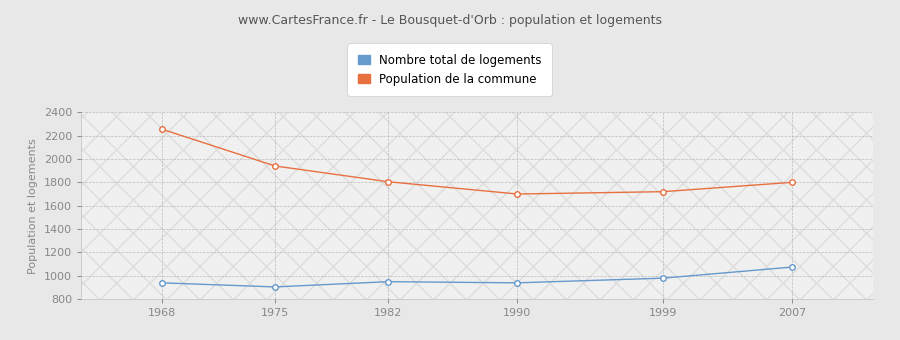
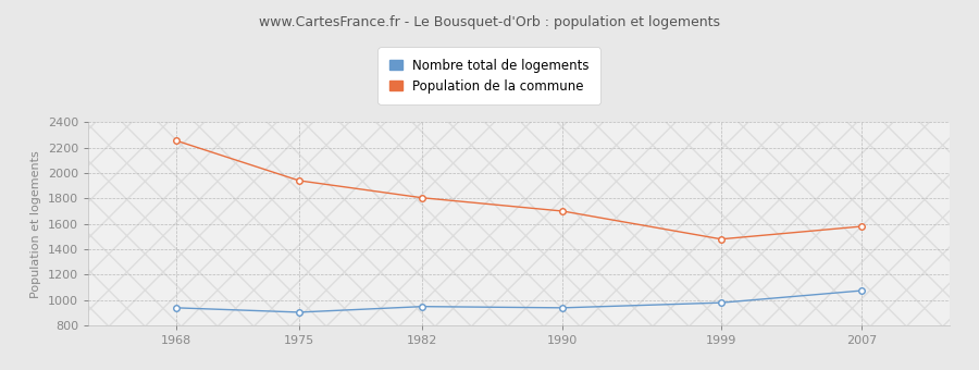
Population de la commune/1999: 1720 -> 1480
Population de la commune/2007: 1800 -> 1580
